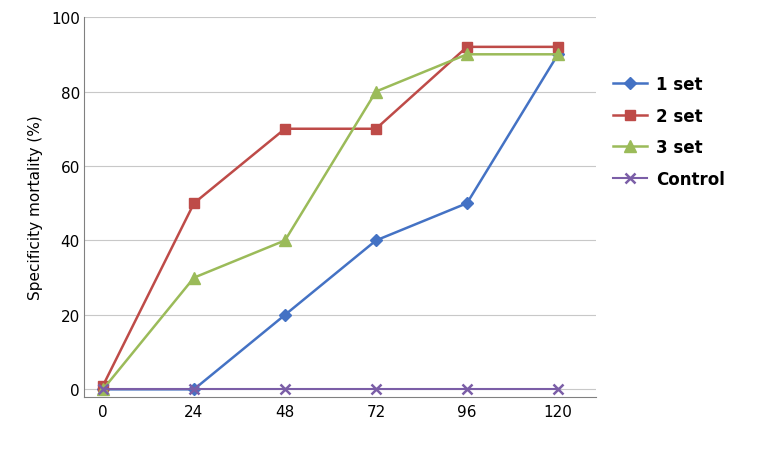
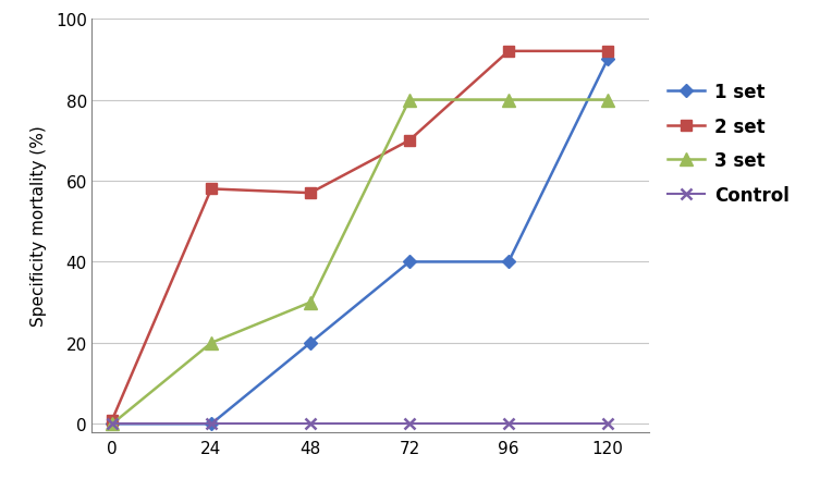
2 set/24: 50 -> 58
3 set/24: 30 -> 20
2 set/48: 70 -> 57
3 set/48: 40 -> 30
1 set/96: 50 -> 40
3 set/96: 90 -> 80
3 set/120: 90 -> 80
